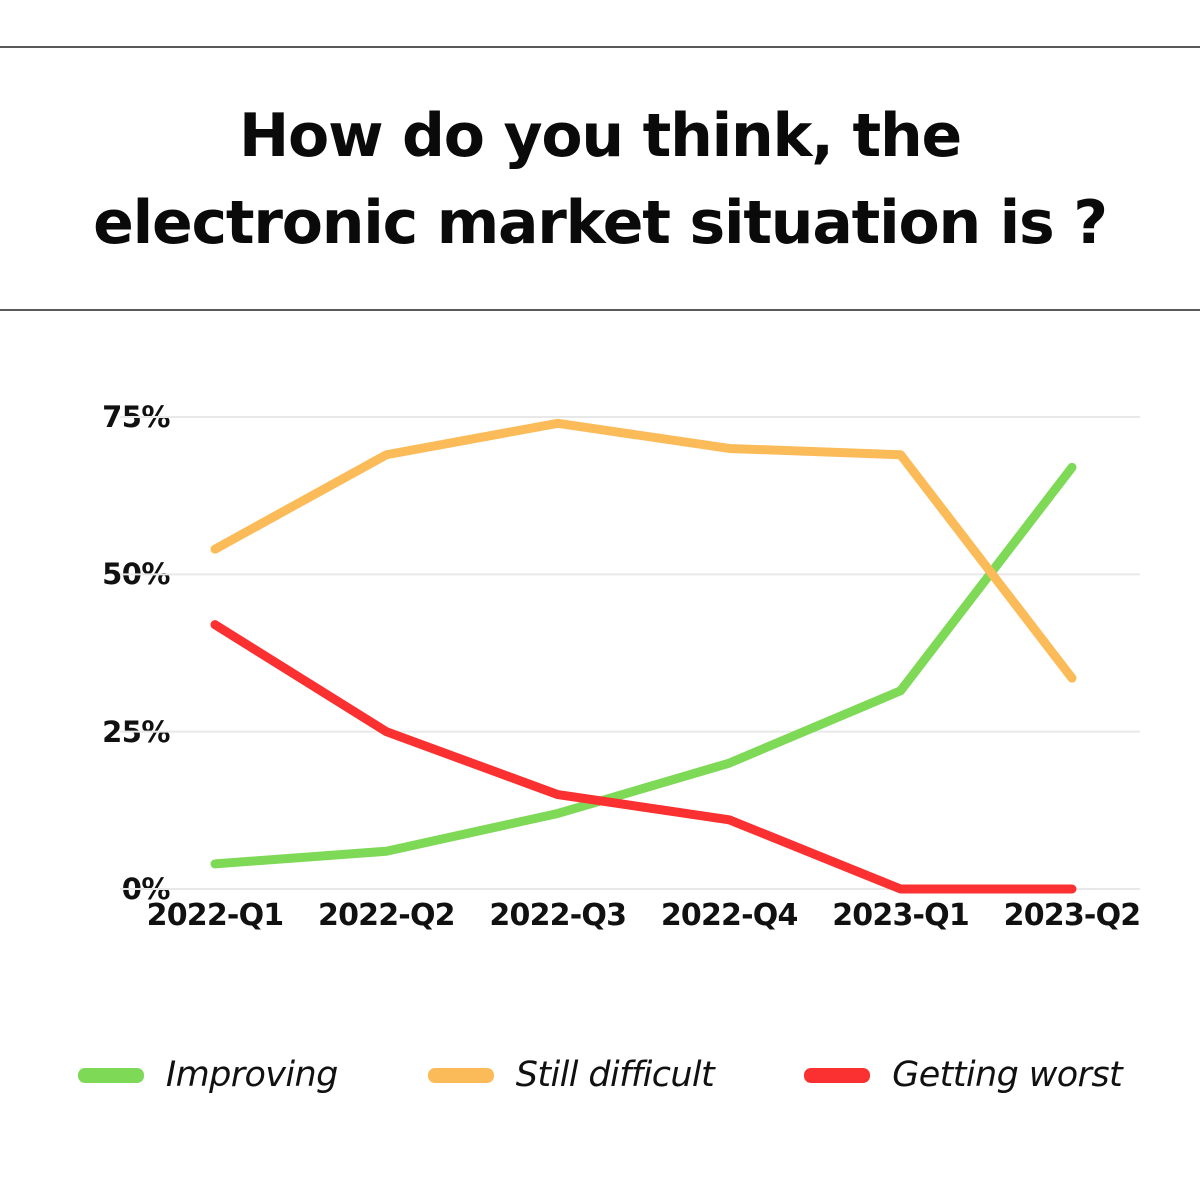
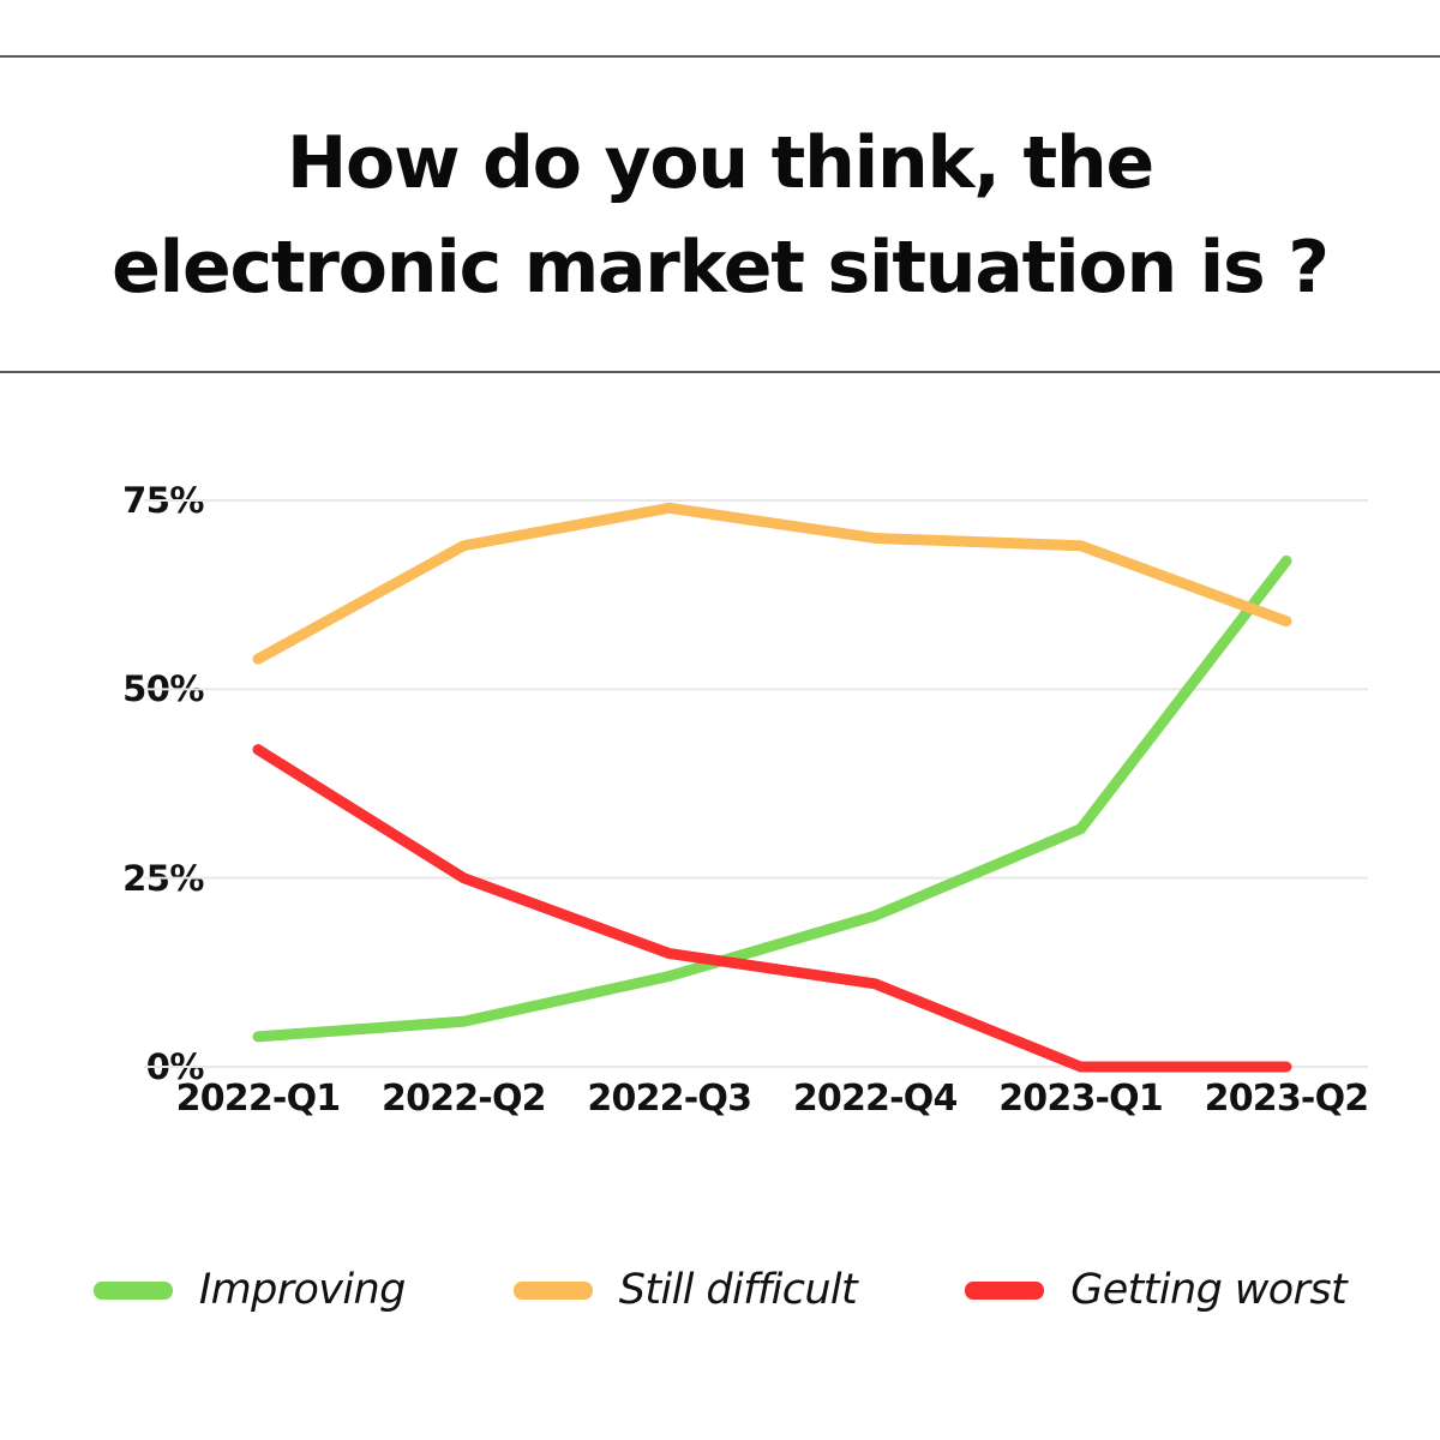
Still difficult/2023-Q2: 34% -> 59%
